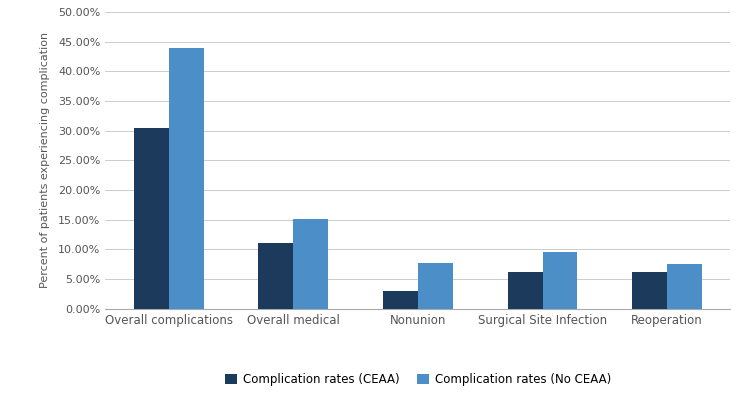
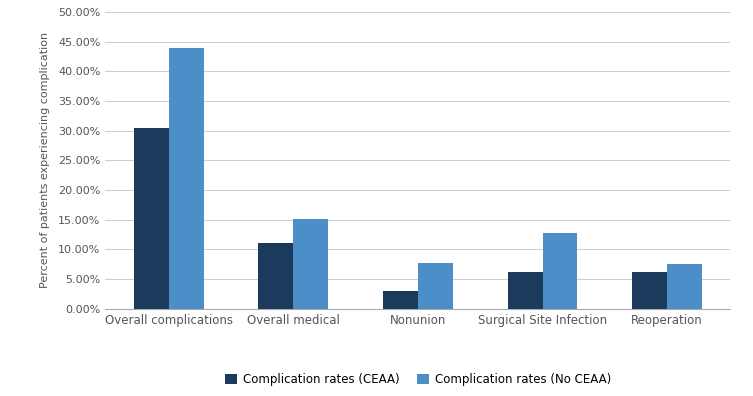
Complication rates (No CEAA)/Surgical Site Infection: 9.5% -> 12.8%
